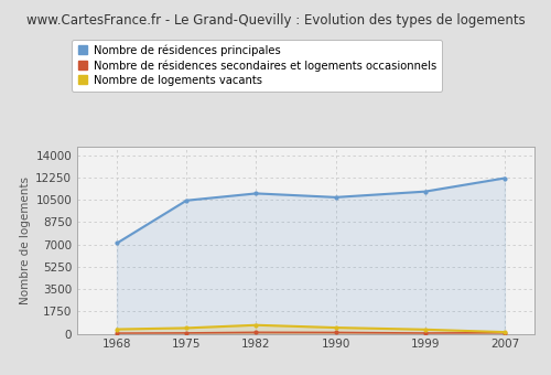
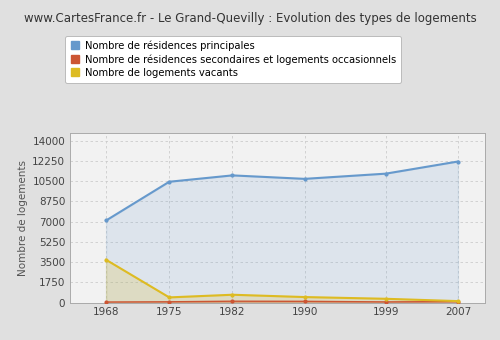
Nombre de logements vacants/1968: 400 -> 3700
